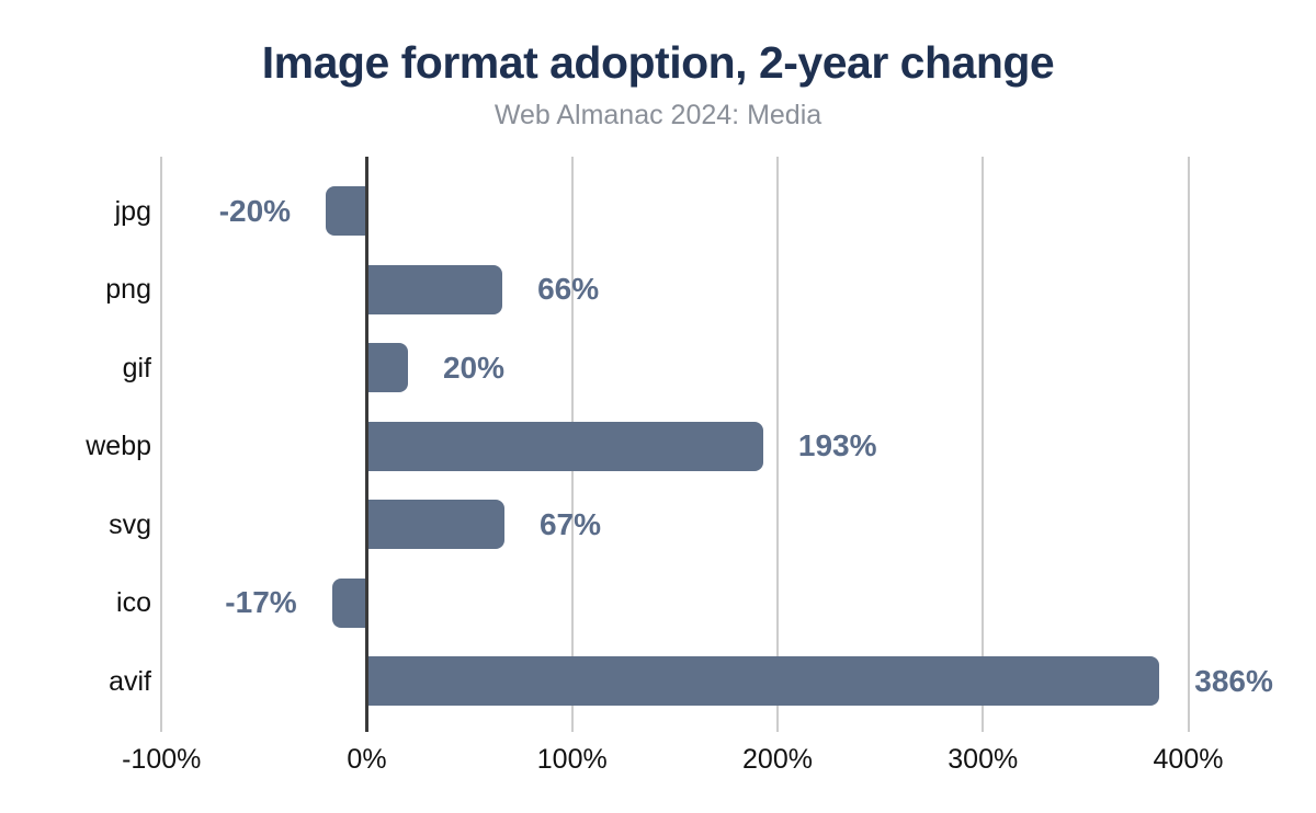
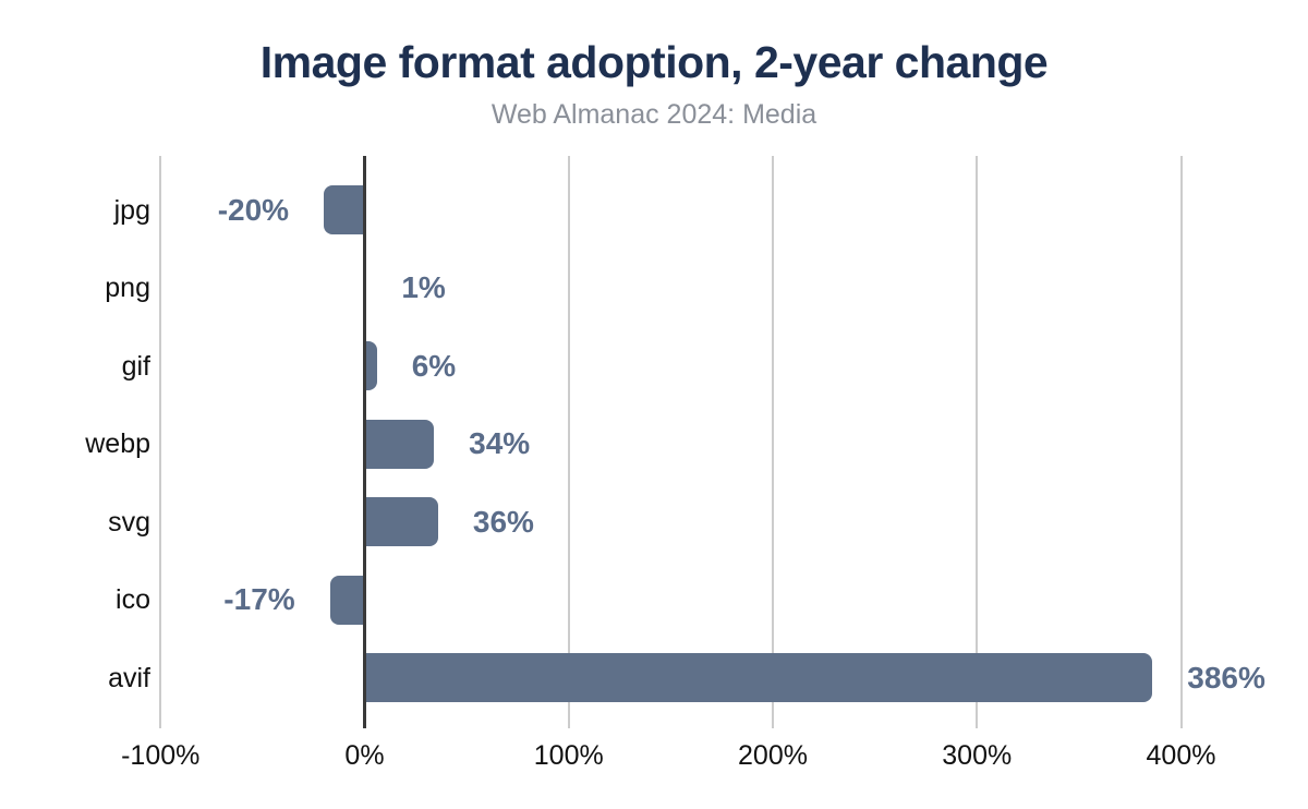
png: 66% -> 1%
gif: 20% -> 6%
webp: 193% -> 34%
svg: 67% -> 36%
